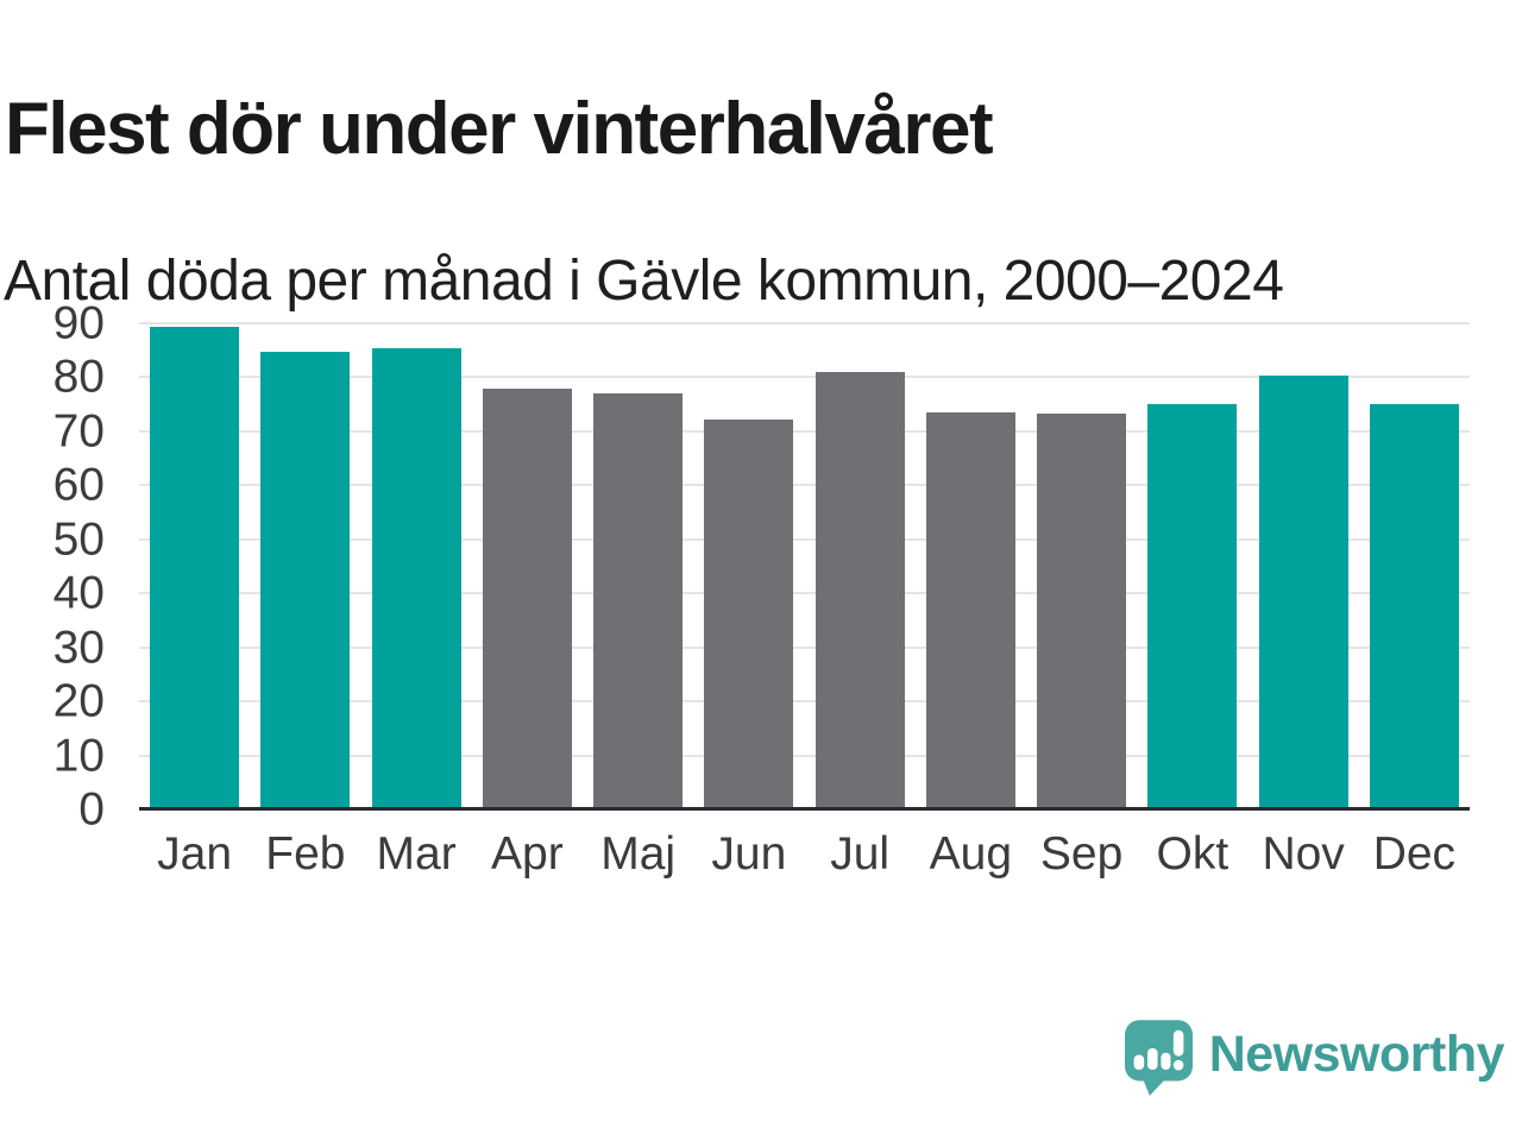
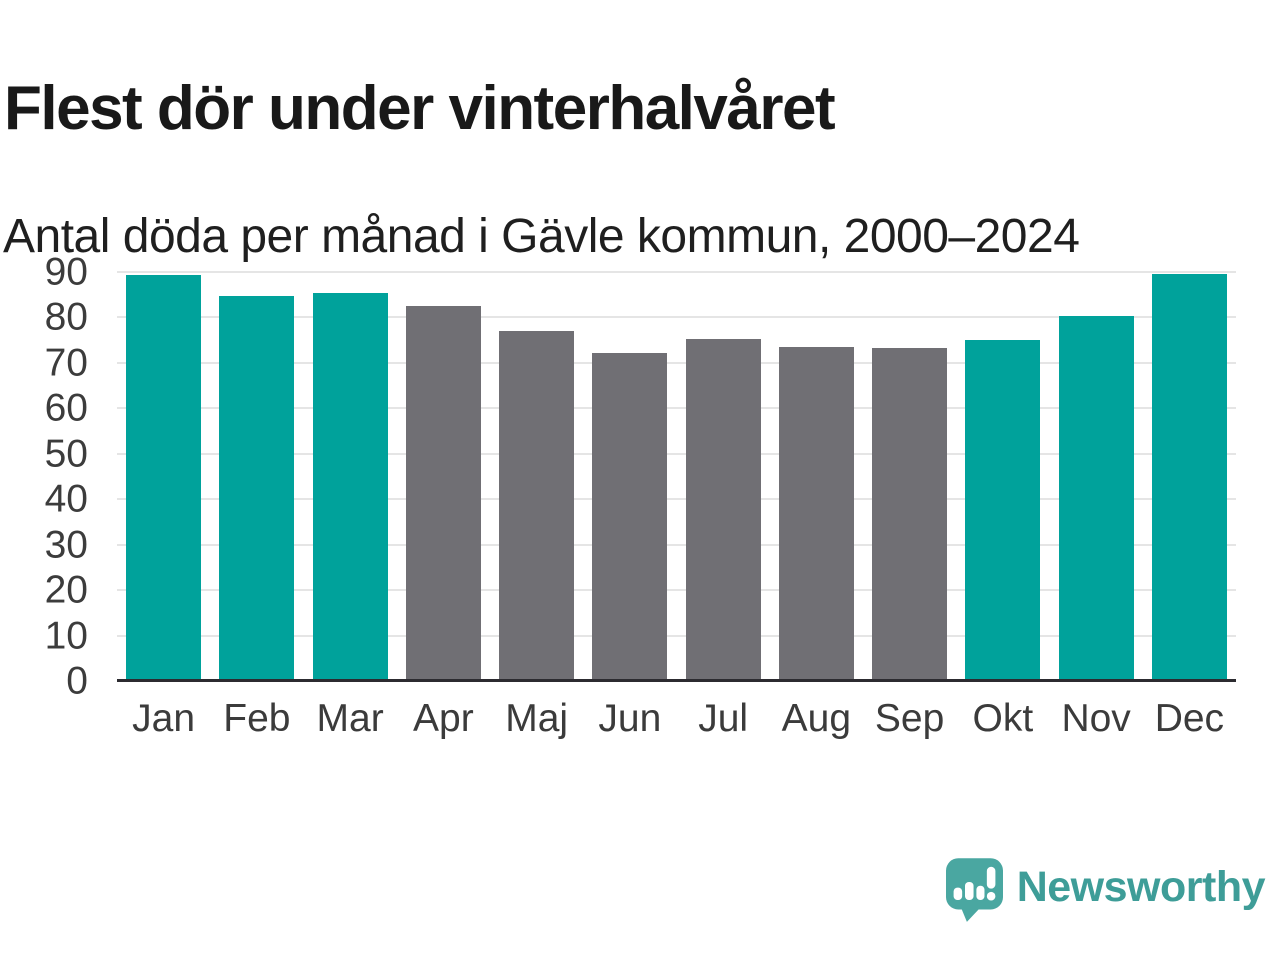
Apr: 78 -> 83
Jul: 81 -> 75
Dec: 75 -> 90
